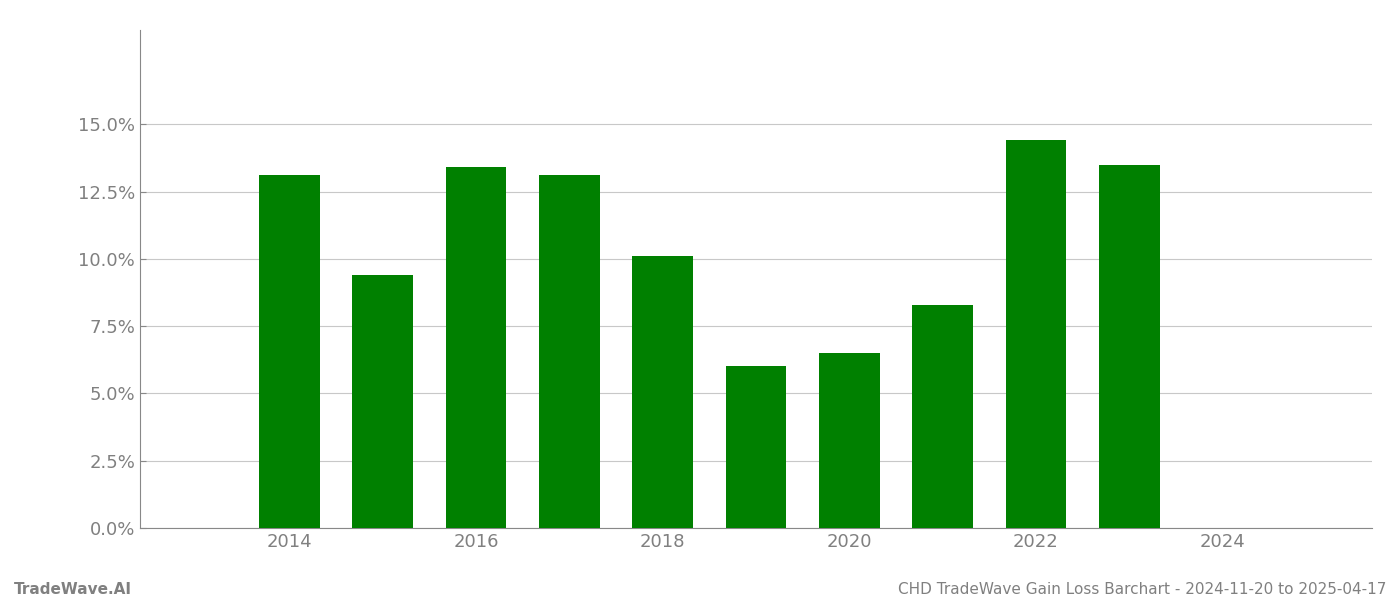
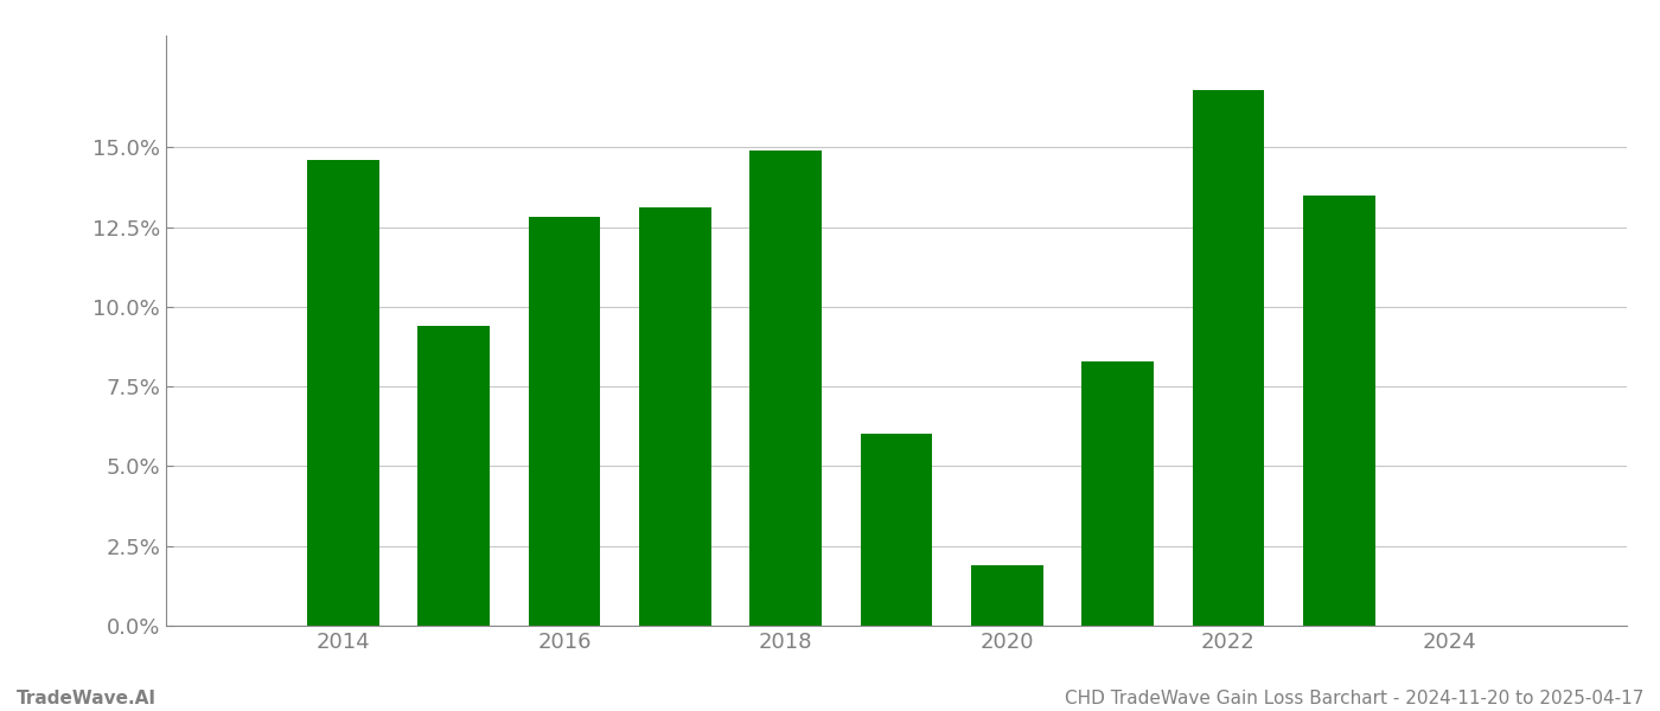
2014: 13.1% -> 14.6%
2016: 13.4% -> 12.8%
2018: 10.1% -> 14.9%
2020: 6.5% -> 1.9%
2022: 14.4% -> 16.8%
